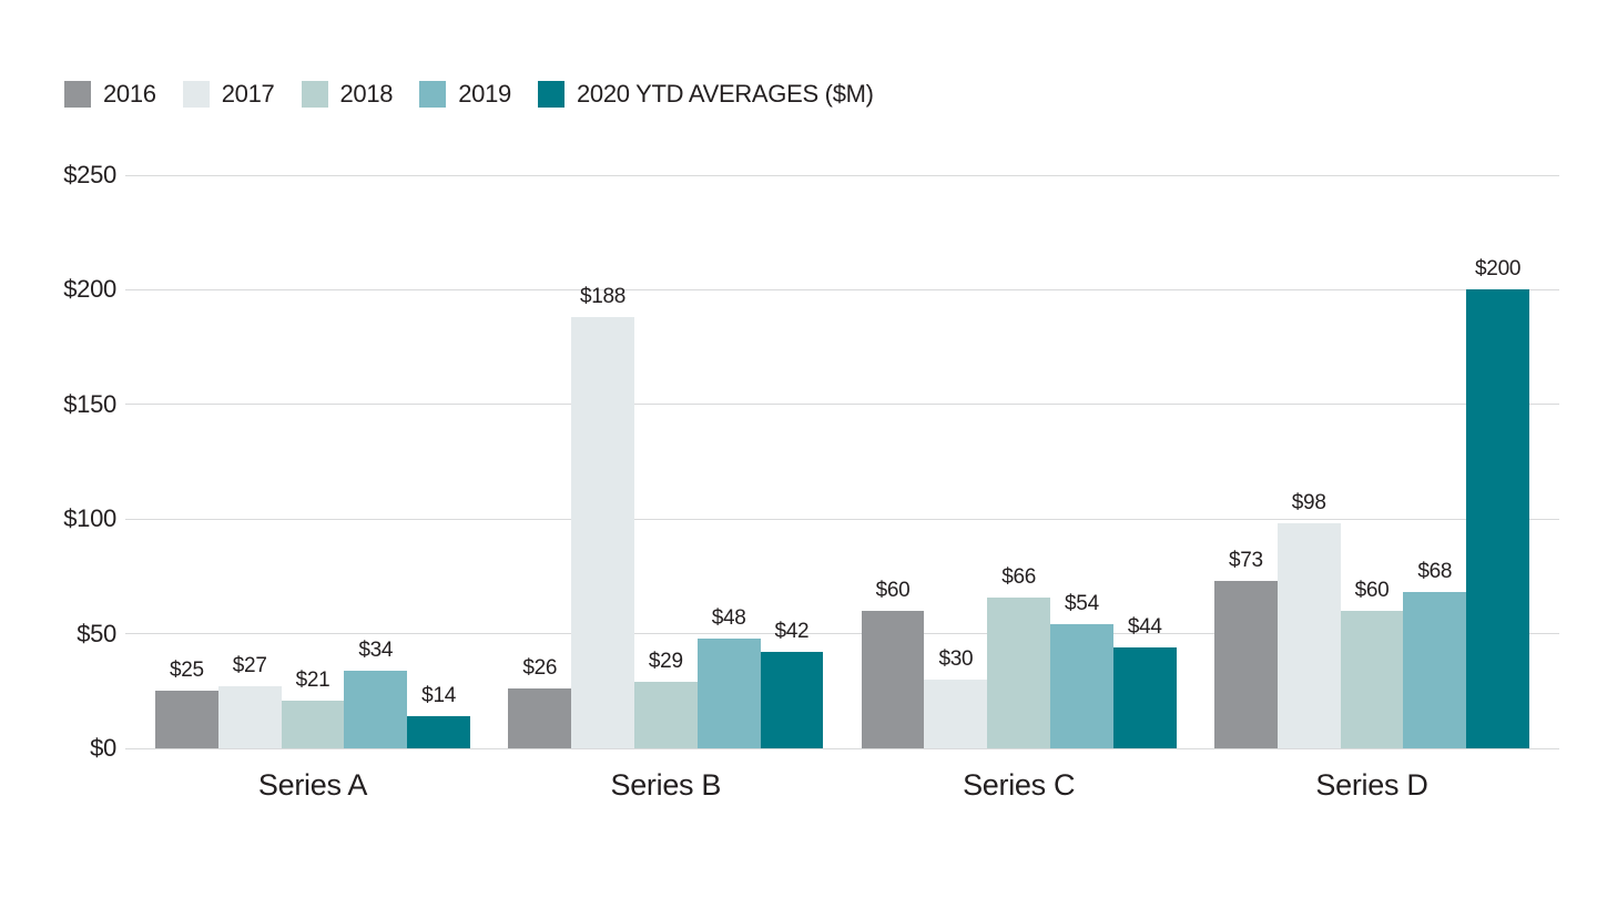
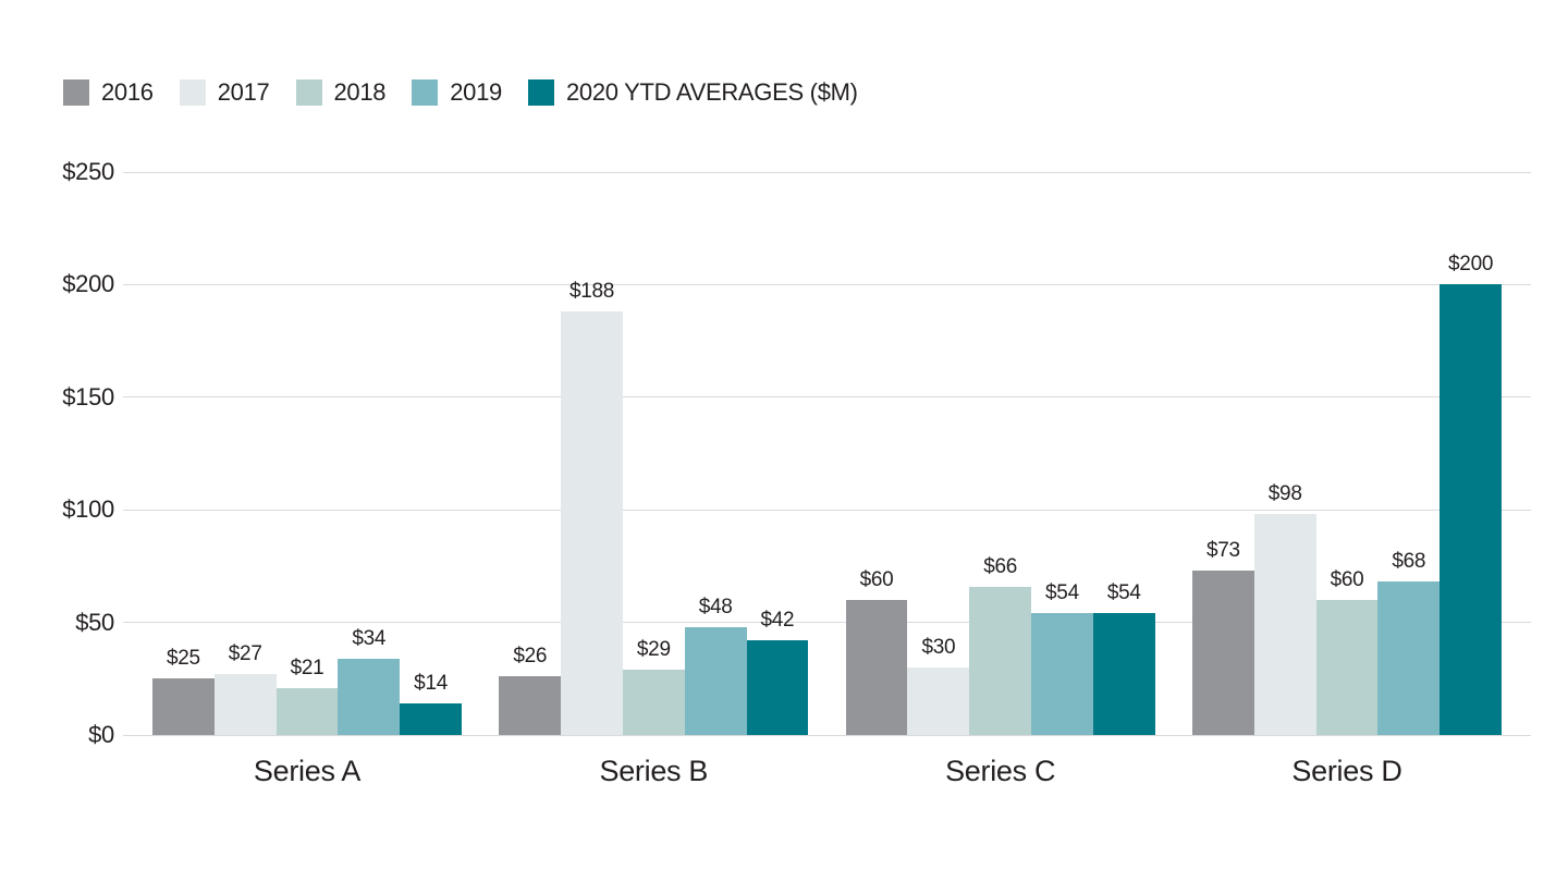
2020 YTD AVERAGES ($M)/Series C: $44 -> $54
